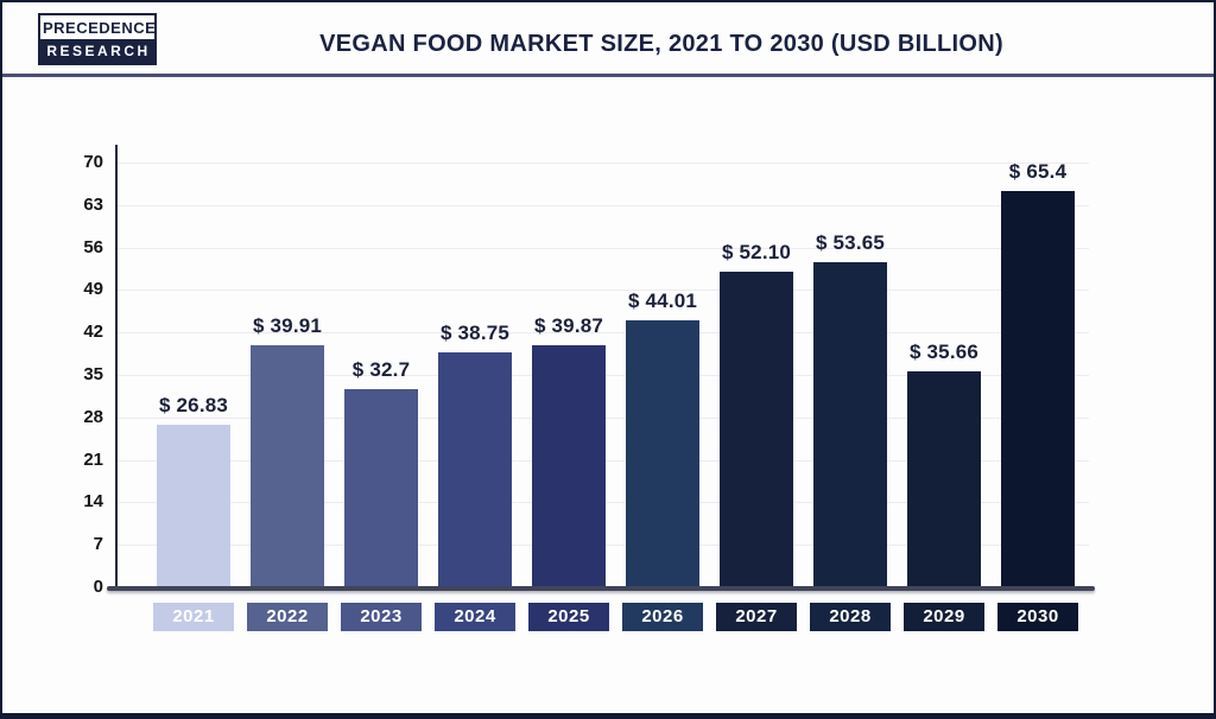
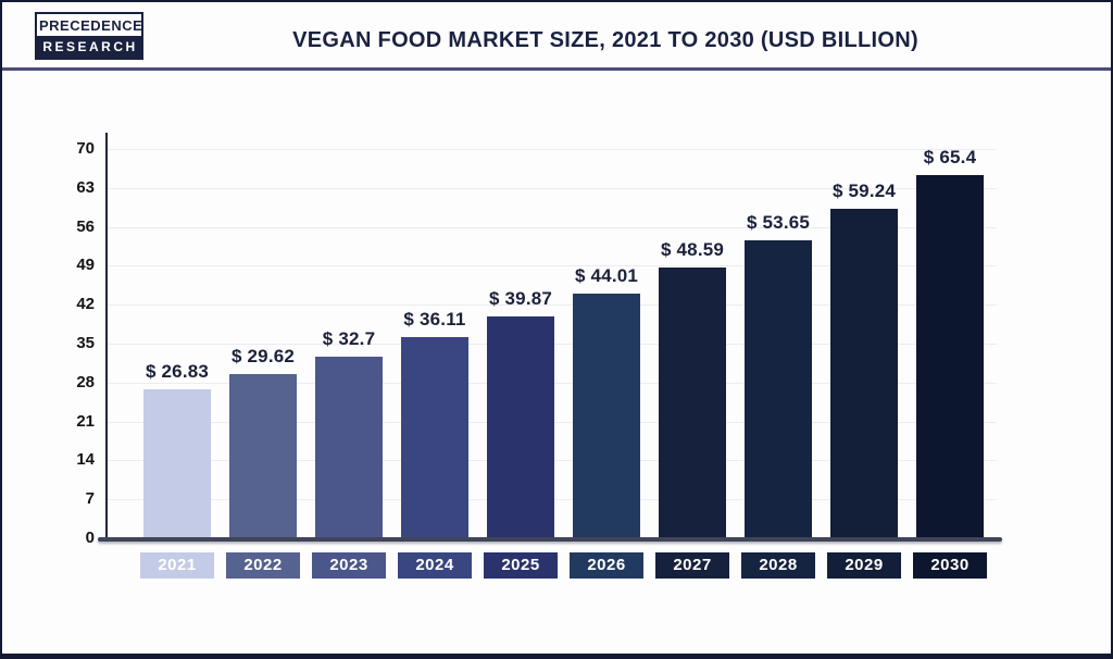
2022: 39.91 -> 29.62
2024: 38.75 -> 36.11
2027: 52.10 -> 48.59
2029: 35.66 -> 59.24
